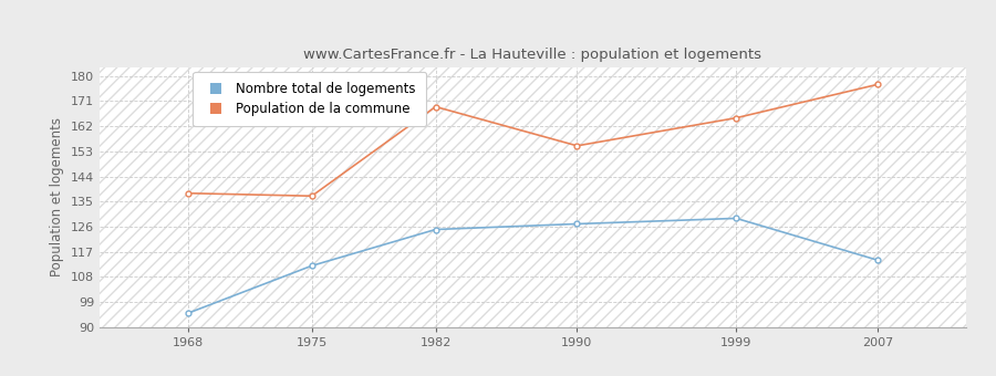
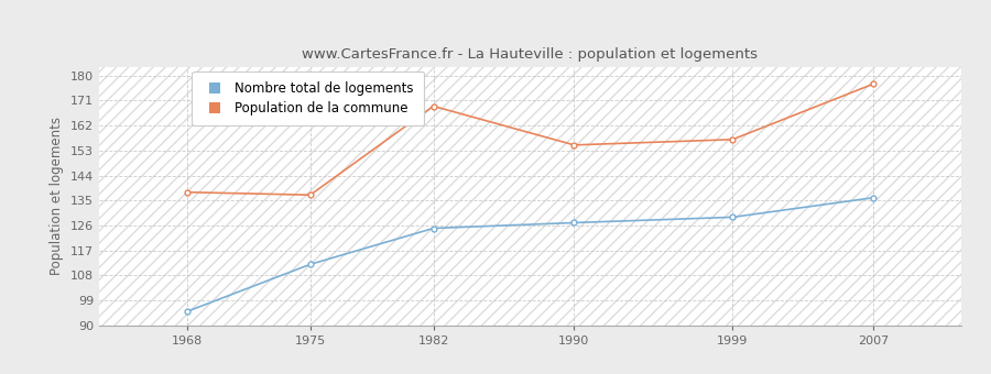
Population de la commune/1999: 165 -> 157
Nombre total de logements/2007: 114 -> 136
